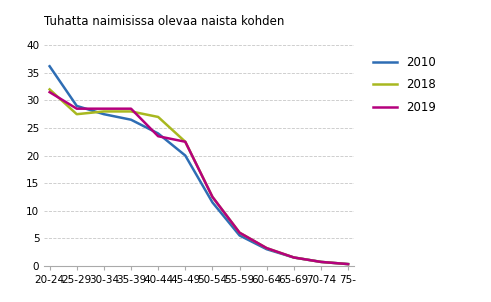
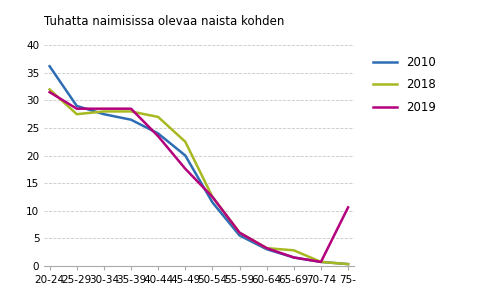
2019/45-49: 22.5 -> 17.6
2018/65-69: 1.5 -> 2.8
2019/75-: 0.3 -> 10.6
